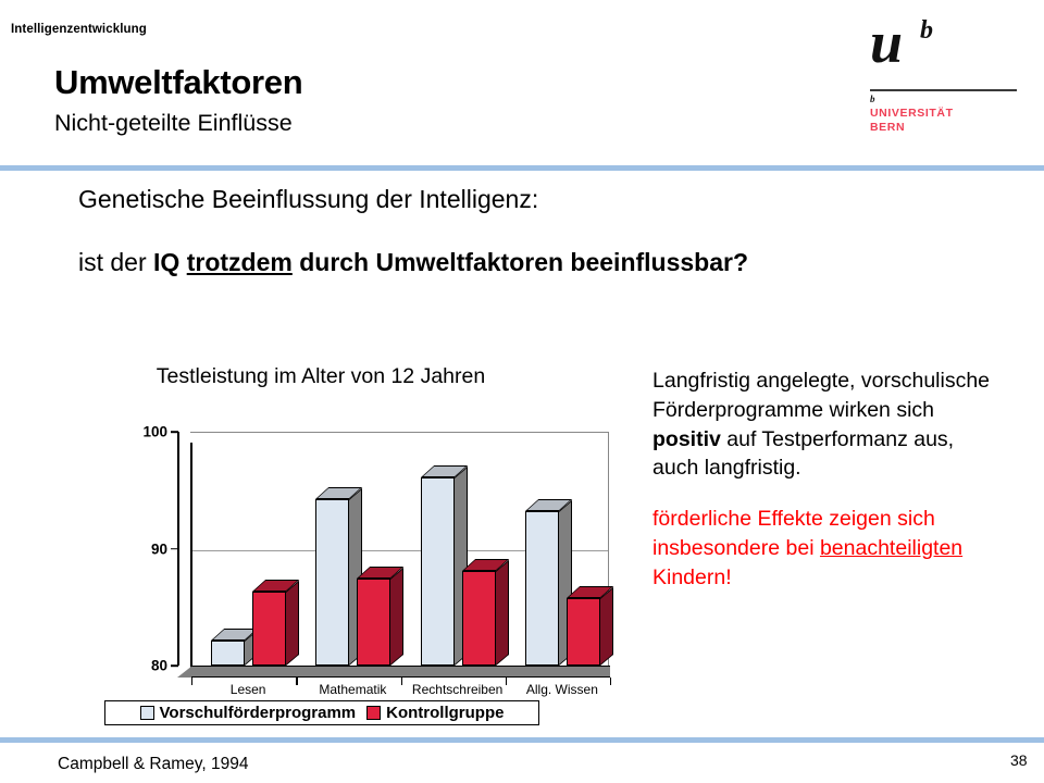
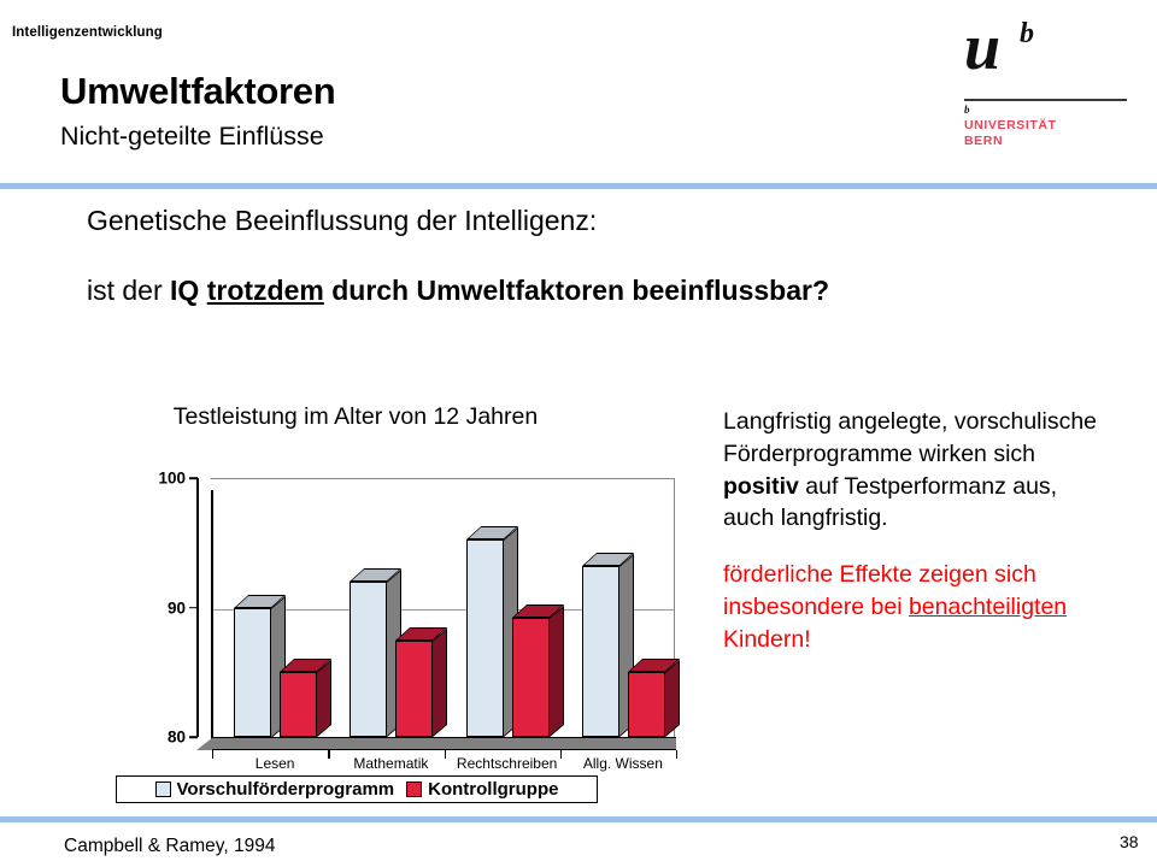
Vorschulförderprogramm/Lesen: 82.1 -> 90.0
Kontrollgruppe/Lesen: 86.3 -> 85.0
Vorschulförderprogramm/Mathematik: 94.2 -> 92.0
Vorschulförderprogramm/Rechtschreiben: 96.1 -> 95.3
Kontrollgruppe/Rechtschreiben: 88.1 -> 89.2
Kontrollgruppe/Allg. Wissen: 85.8 -> 85.0
